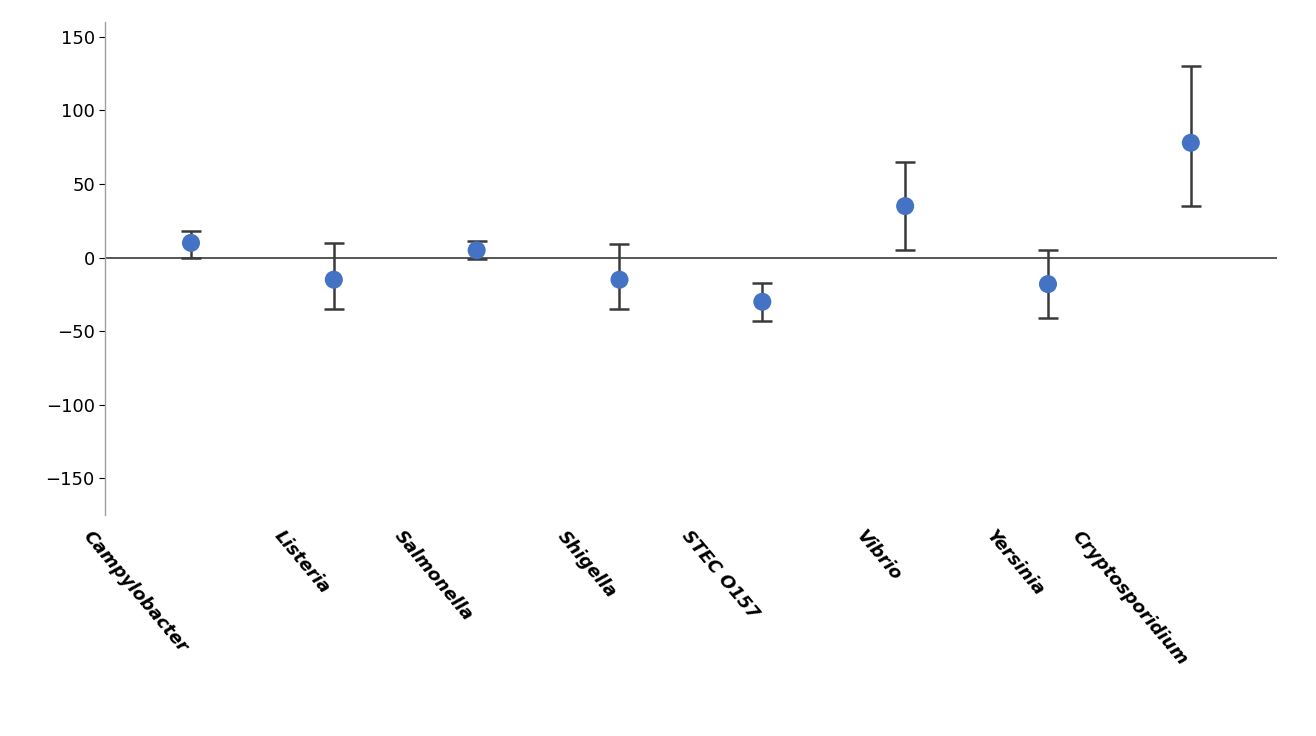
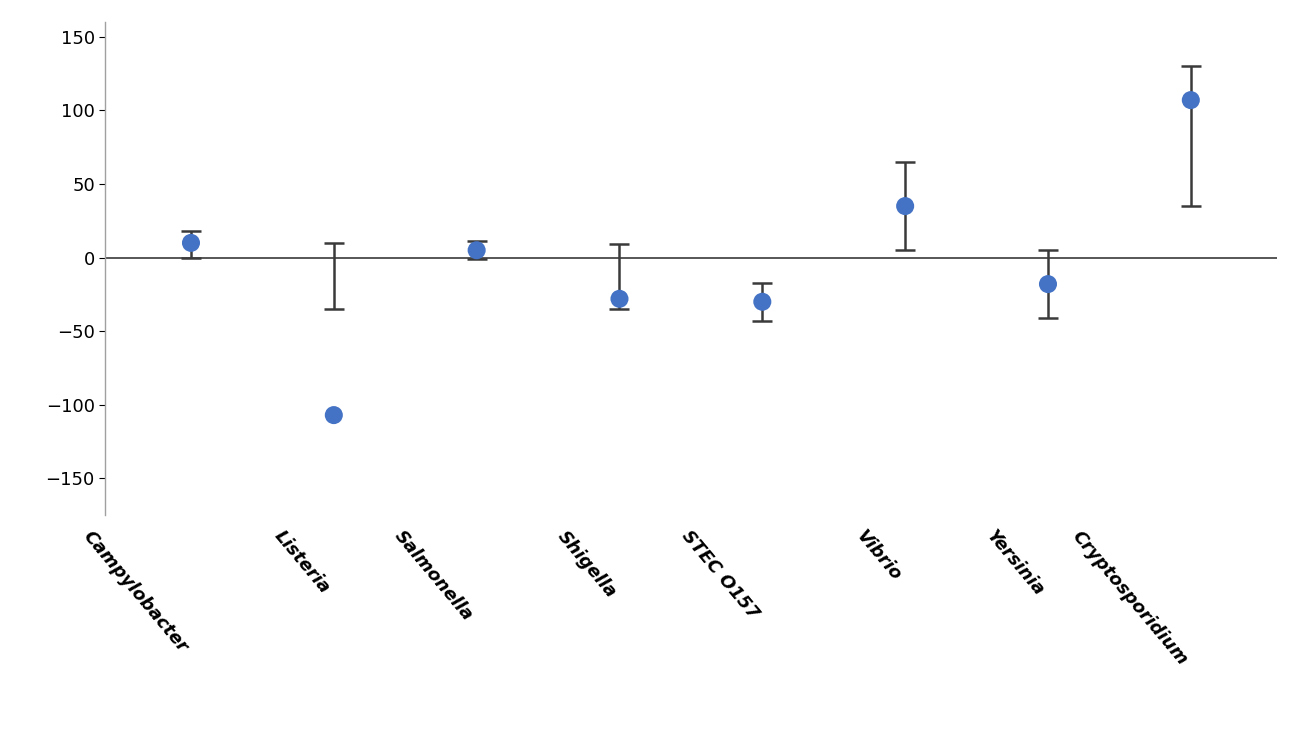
Listeria: -15 -> -107
Shigella: -15 -> -28
Cryptosporidium: 78 -> 107
